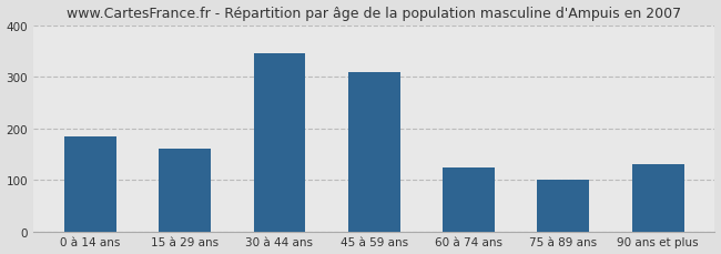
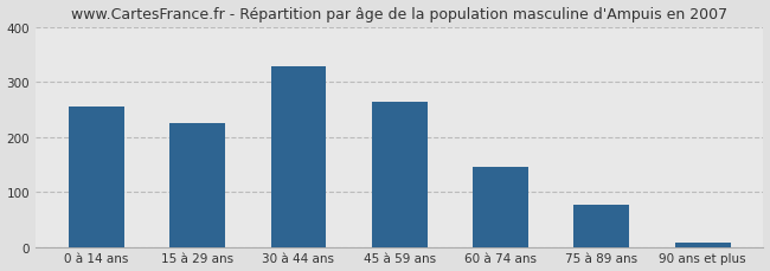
0 à 14 ans: 185 -> 255
15 à 29 ans: 160 -> 225
30 à 44 ans: 345 -> 328
45 à 59 ans: 310 -> 263
60 à 74 ans: 125 -> 145
75 à 89 ans: 100 -> 77
90 ans et plus: 130 -> 7
